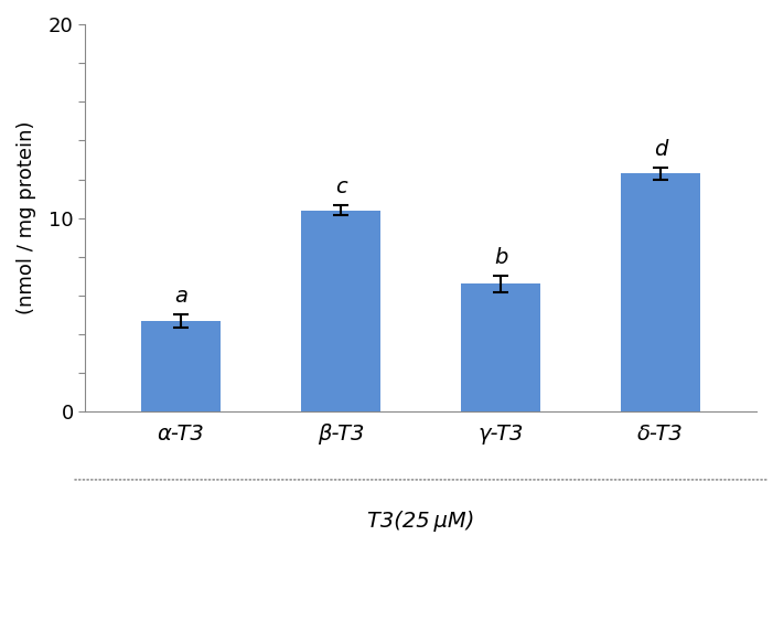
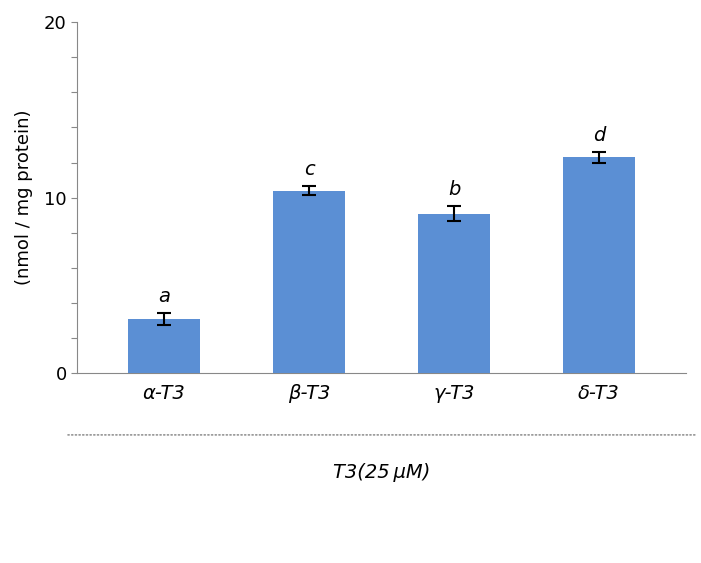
α-T3: 4.7 -> 3.1
γ-T3: 6.6 -> 9.1
